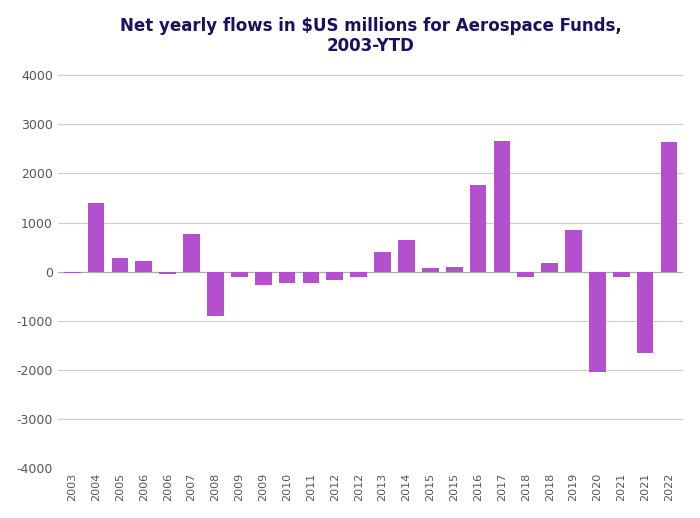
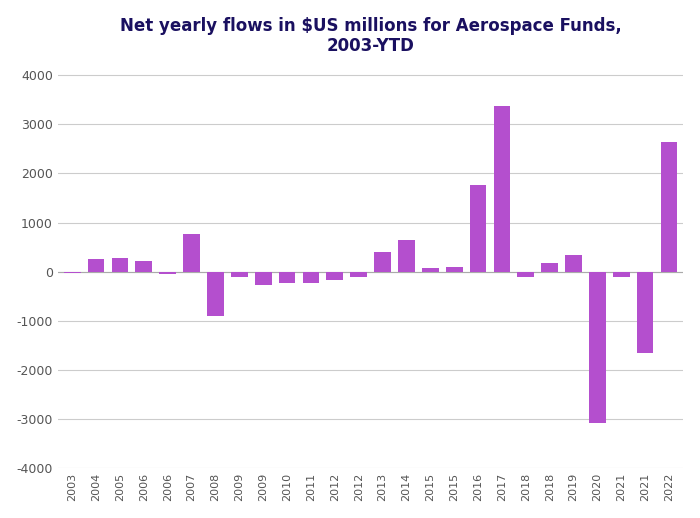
2004: 1400 -> 250
2017: 2650 -> 3380
2019: 850 -> 330
2020: -2050 -> -3080
